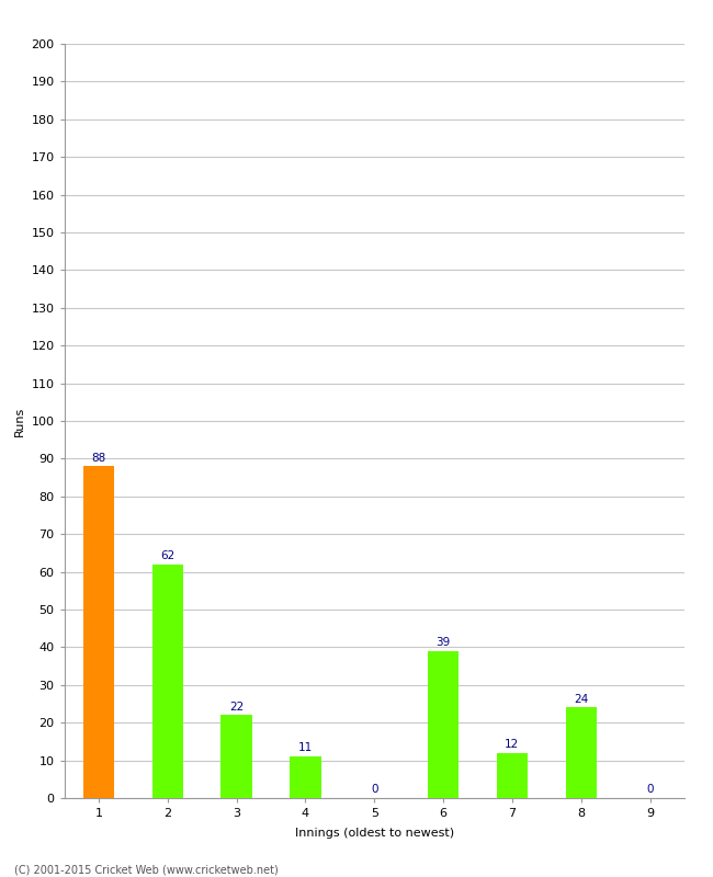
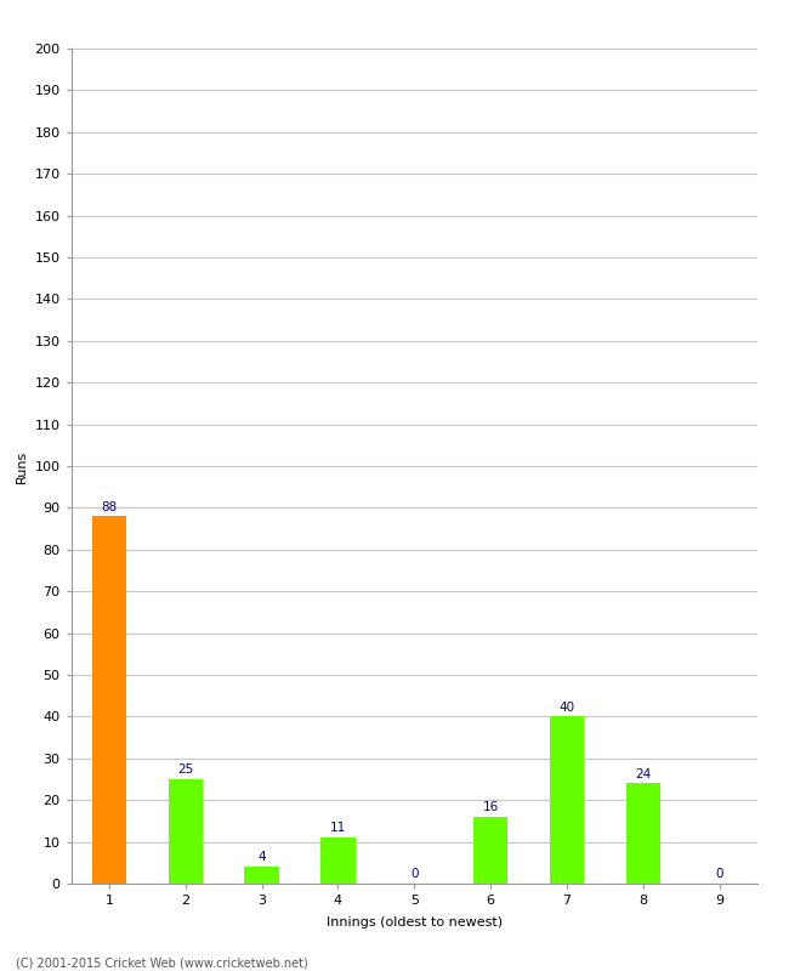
2: 62 -> 25
3: 22 -> 4
6: 39 -> 16
7: 12 -> 40
